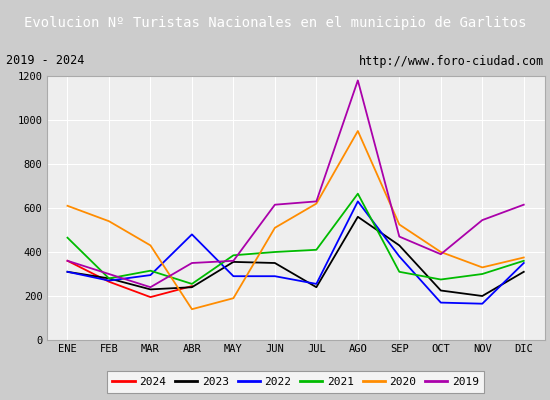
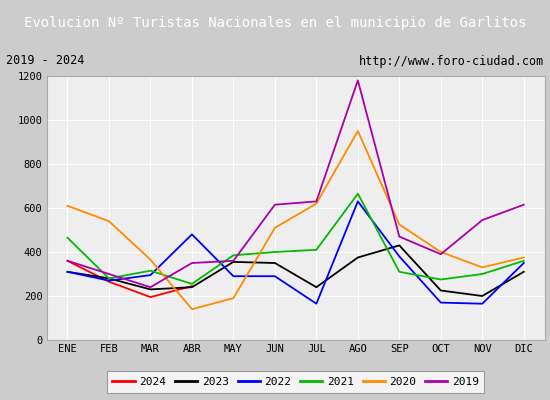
2020/MAR: 430 -> 365
2022/JUL: 255 -> 165
2023/AGO: 560 -> 375
